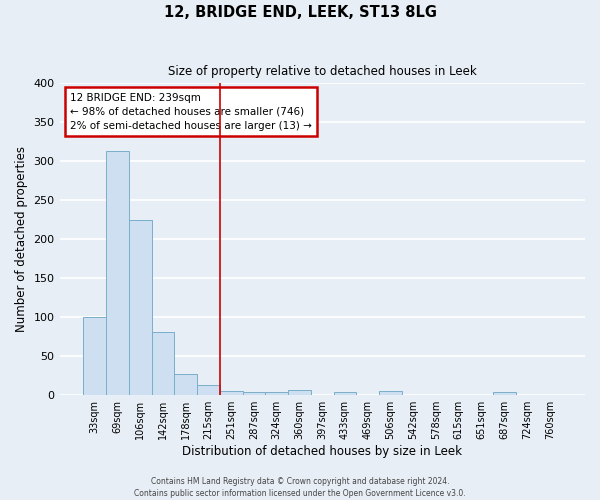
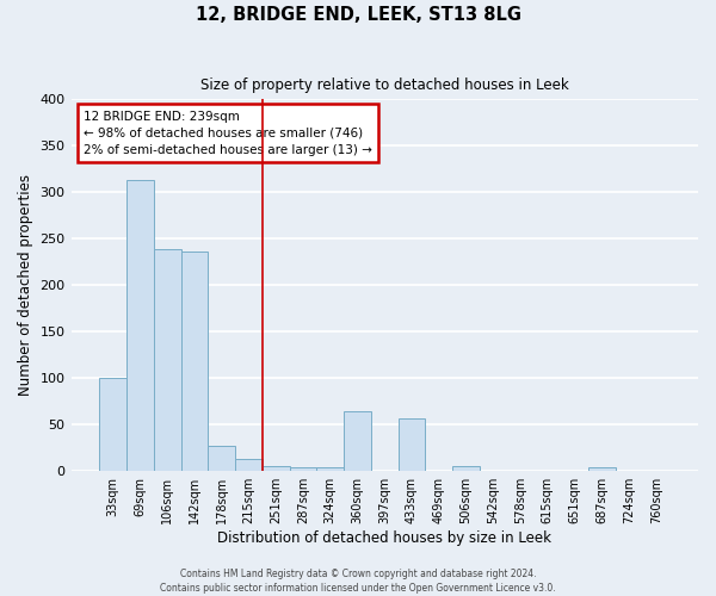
106sqm: 224 -> 238
142sqm: 80 -> 236
360sqm: 6 -> 64
433sqm: 4 -> 56
